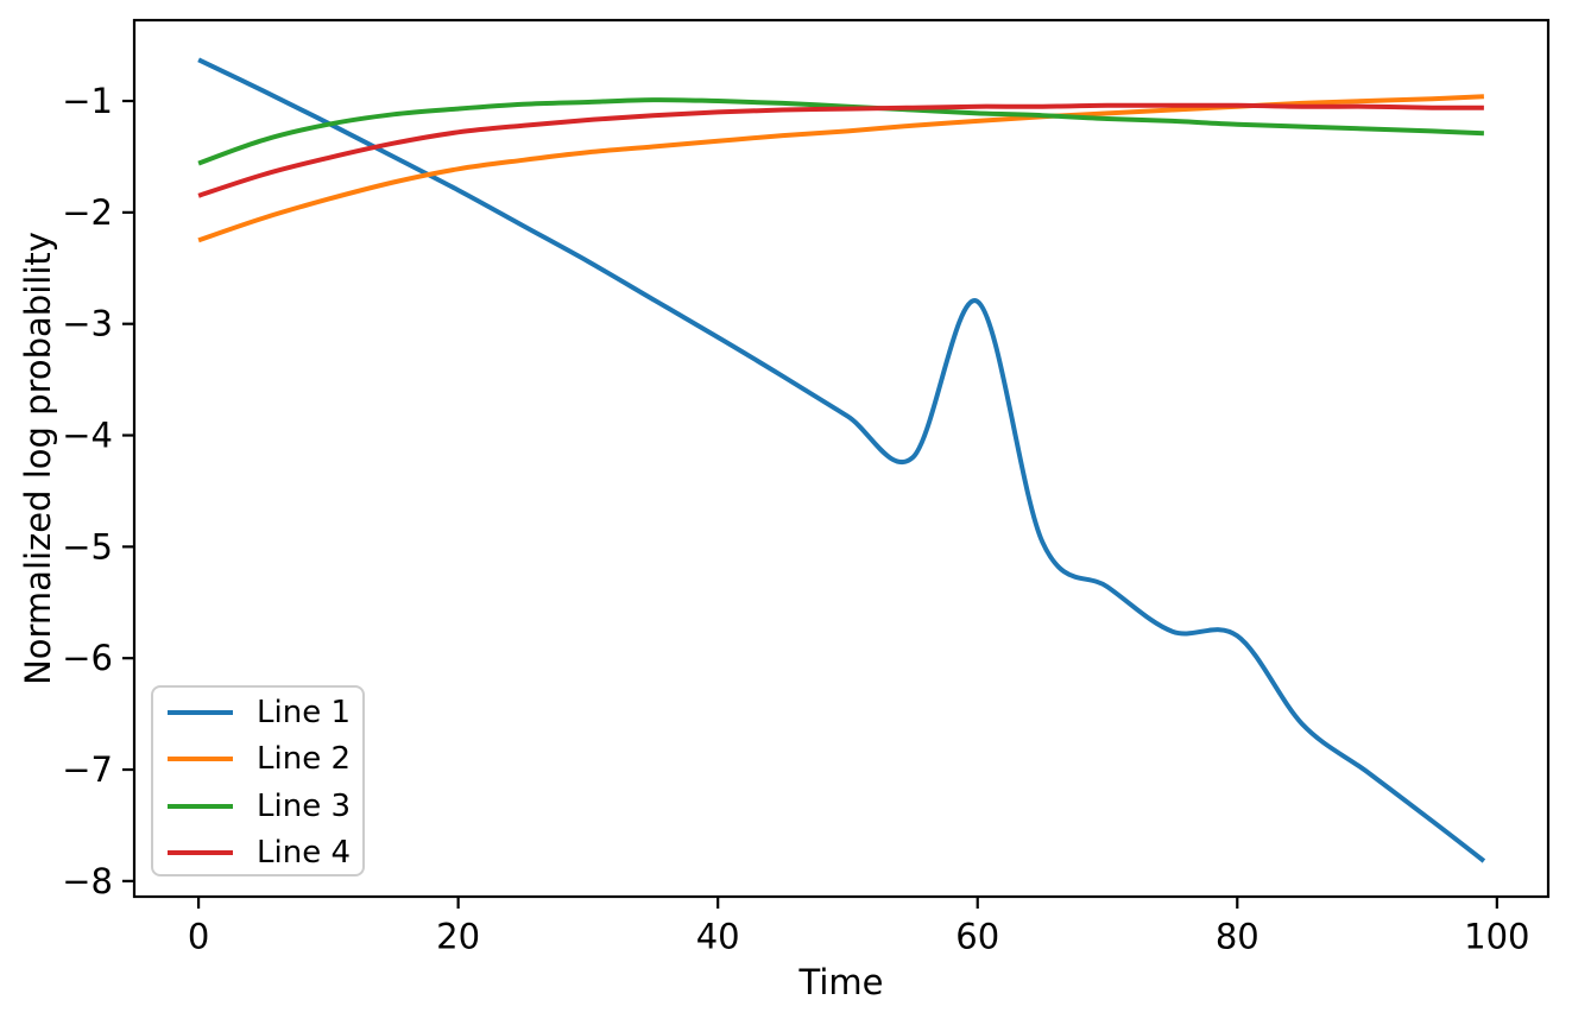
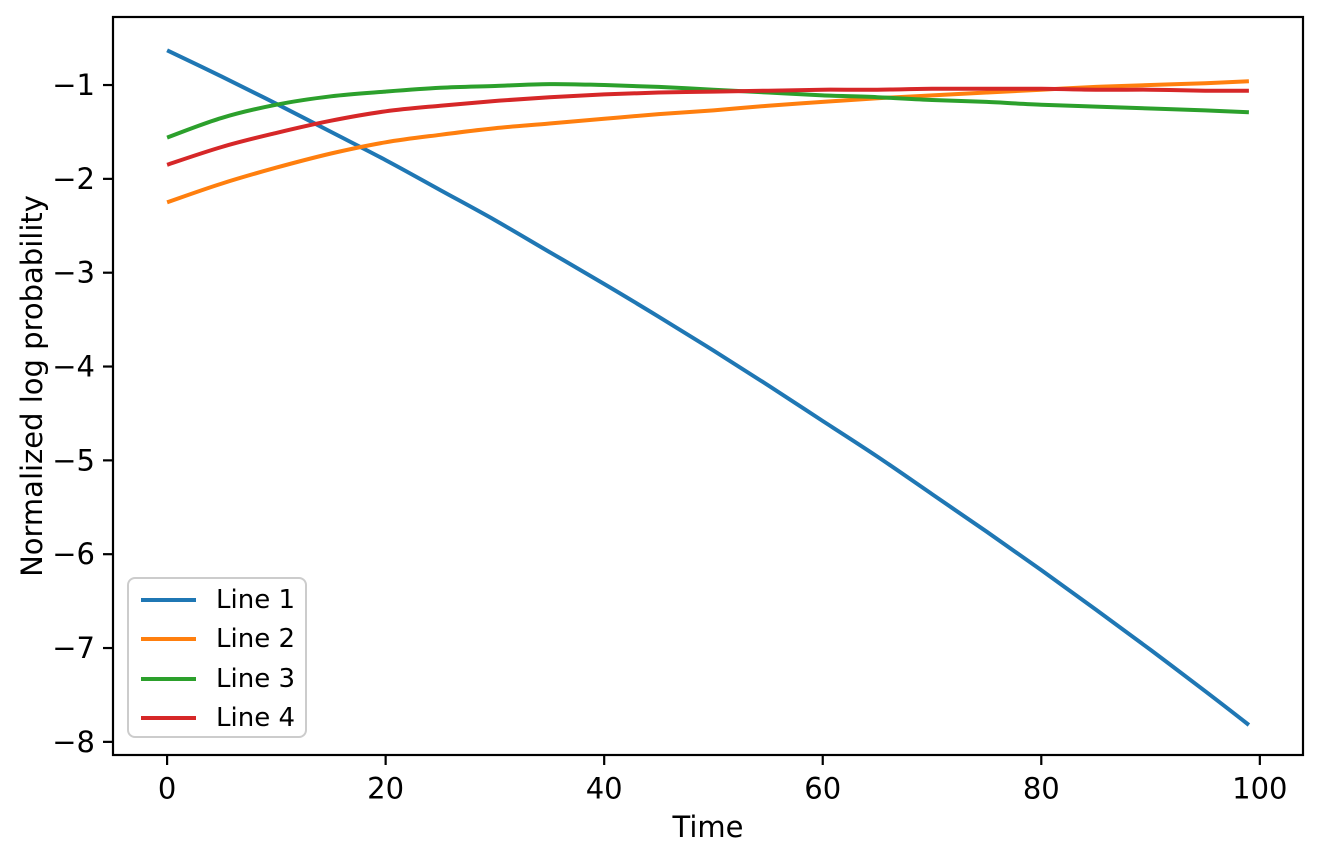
Line 1/60: -2.8 -> -4.6
Line 1/80: -5.8 -> -6.2
